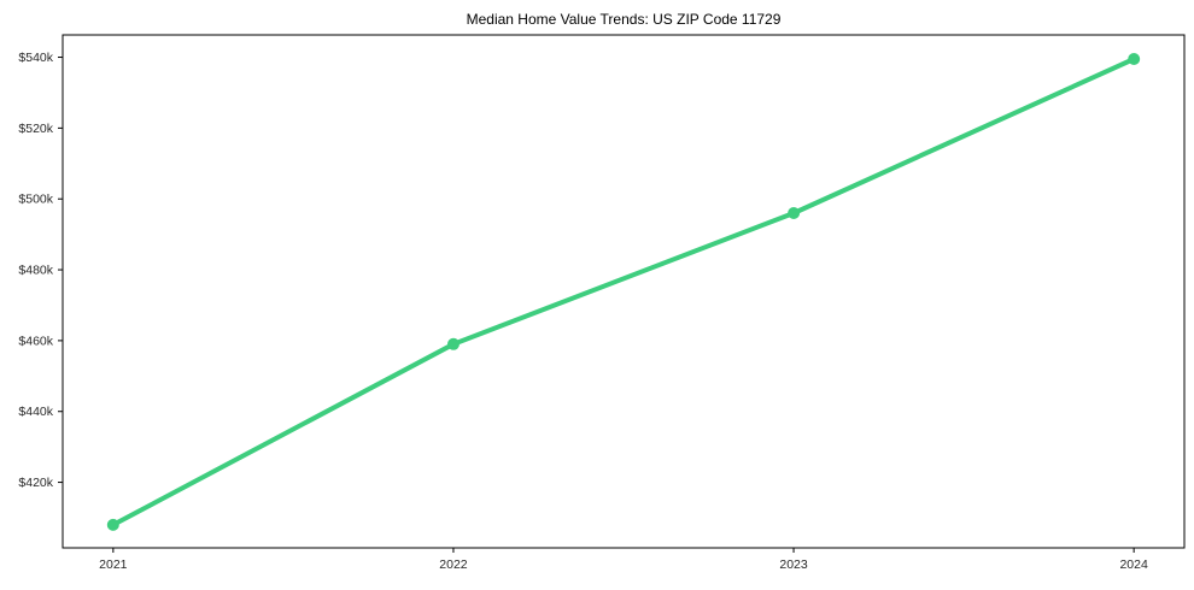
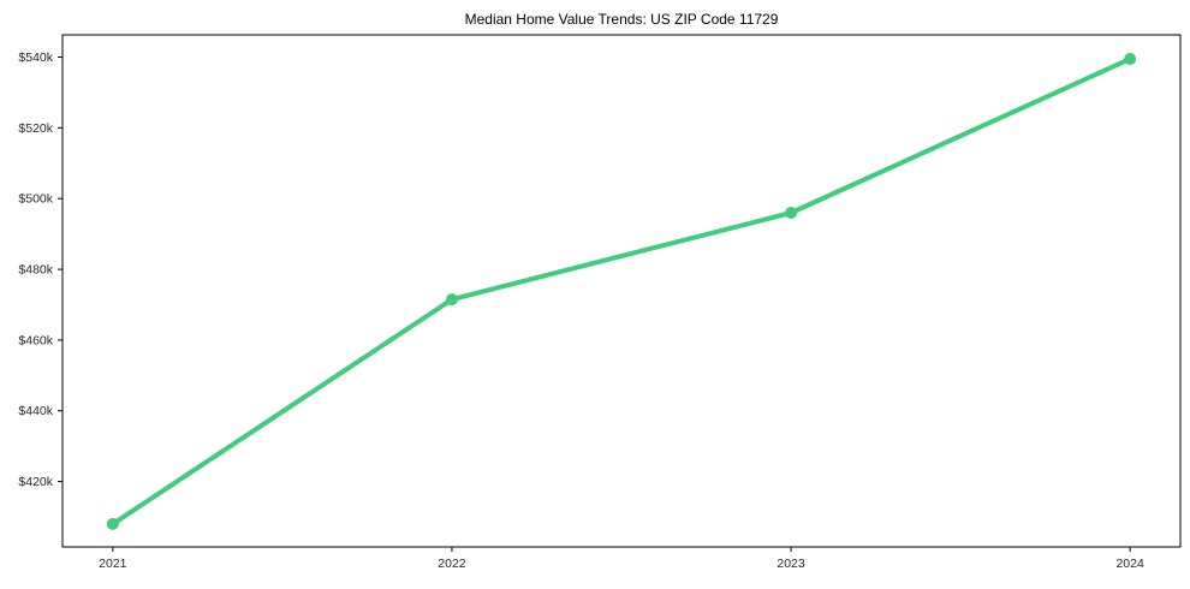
2022: $459k -> $472k
